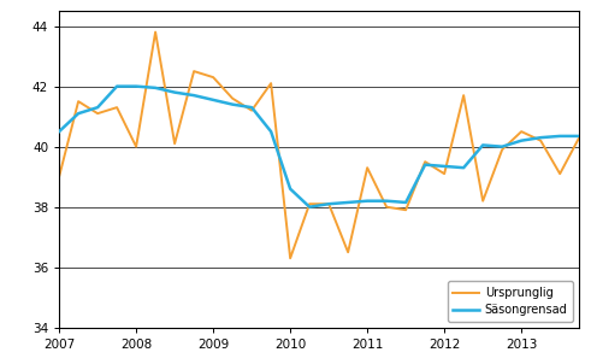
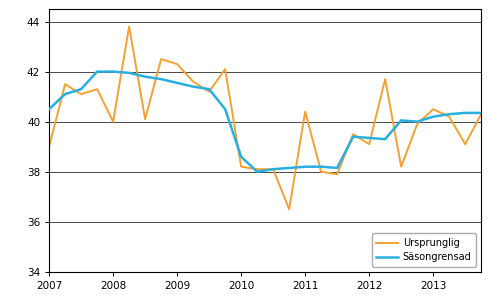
Ursprunglig/2010: 36.3 -> 38.2
Ursprunglig/2011: 39.3 -> 40.4
